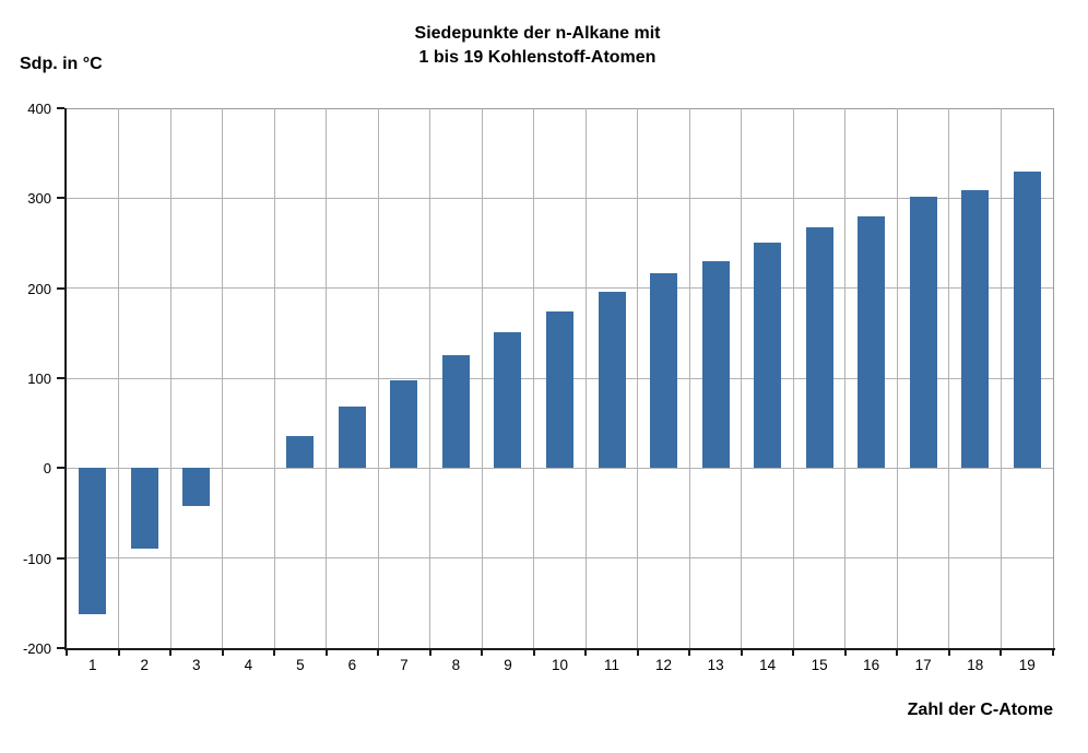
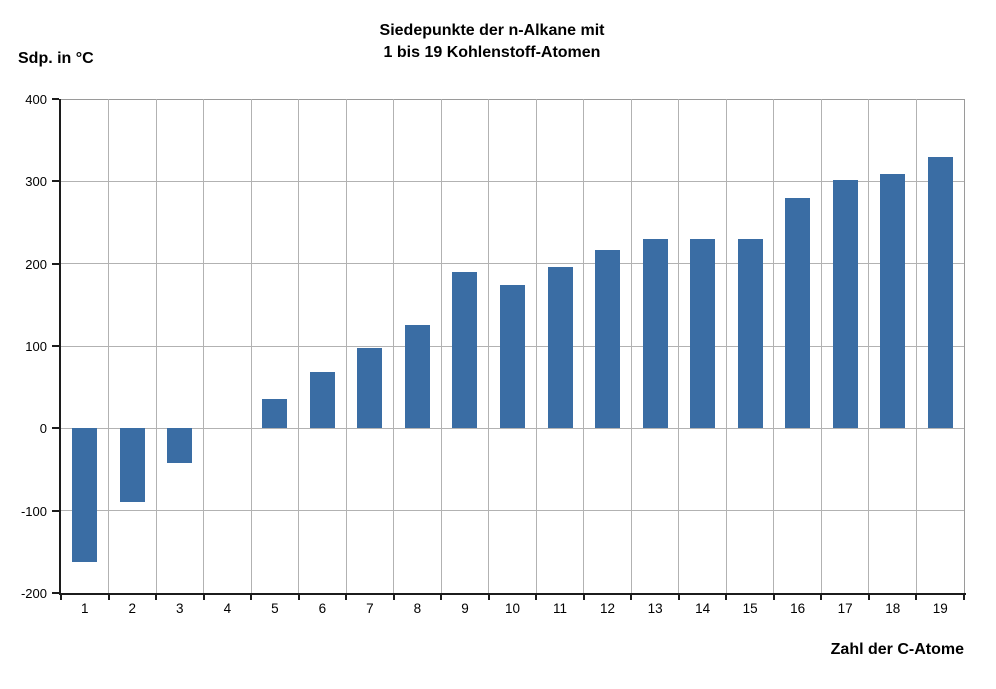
9: 150 -> 190
14: 250 -> 230
15: 270 -> 230
